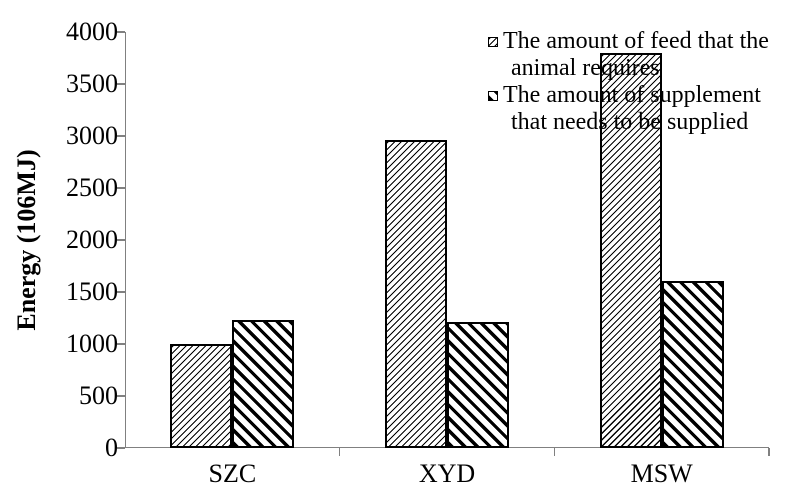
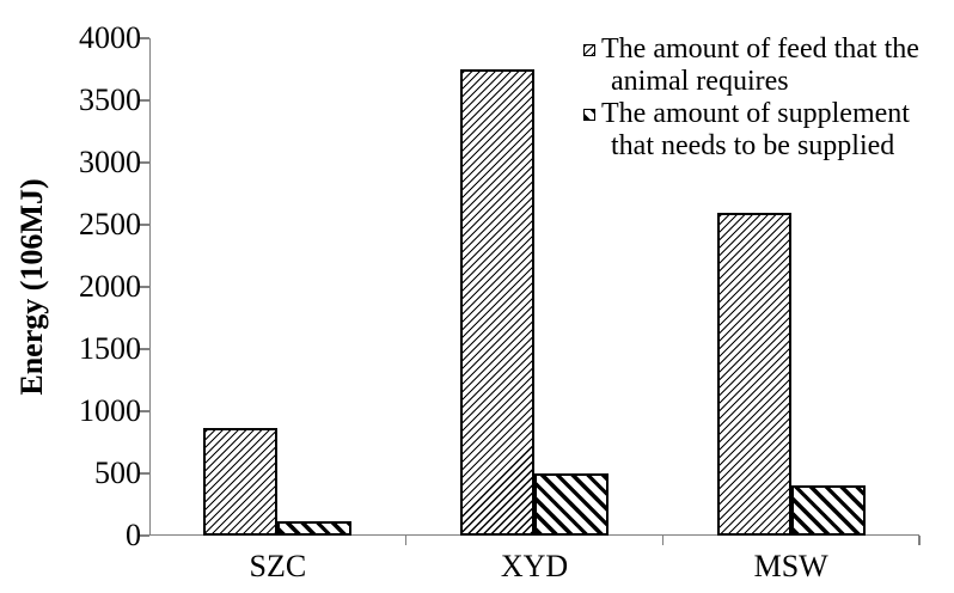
The amount of feed that the animal requires/SZC: 1000 -> 870
The amount of supplement that needs to be supplied/SZC: 1230 -> 120
The amount of feed that the animal requires/XYD: 2960 -> 3750
The amount of supplement that needs to be supplied/XYD: 1210 -> 500
The amount of feed that the animal requires/MSW: 3800 -> 2600
The amount of supplement that needs to be supplied/MSW: 1610 -> 400
